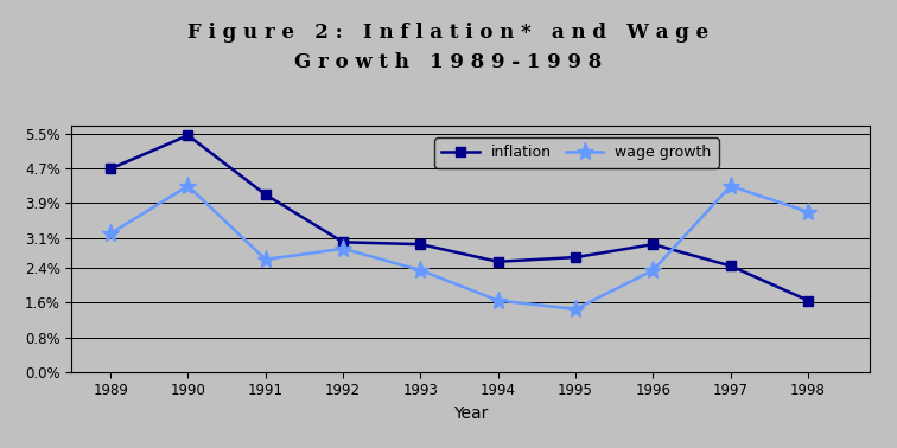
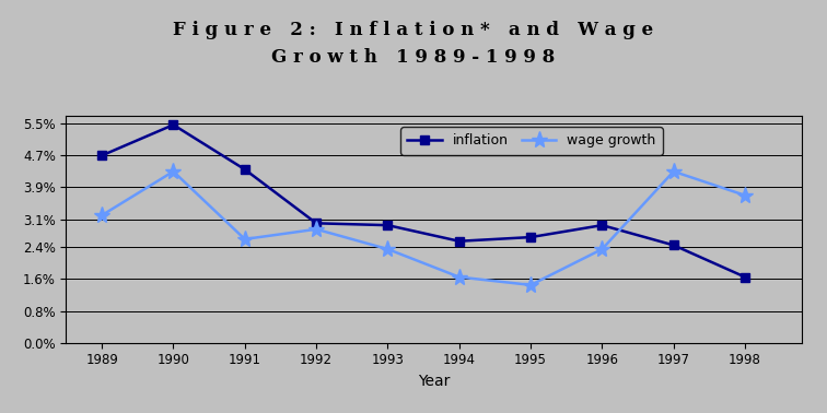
inflation/1991: 4.10% -> 4.35%
